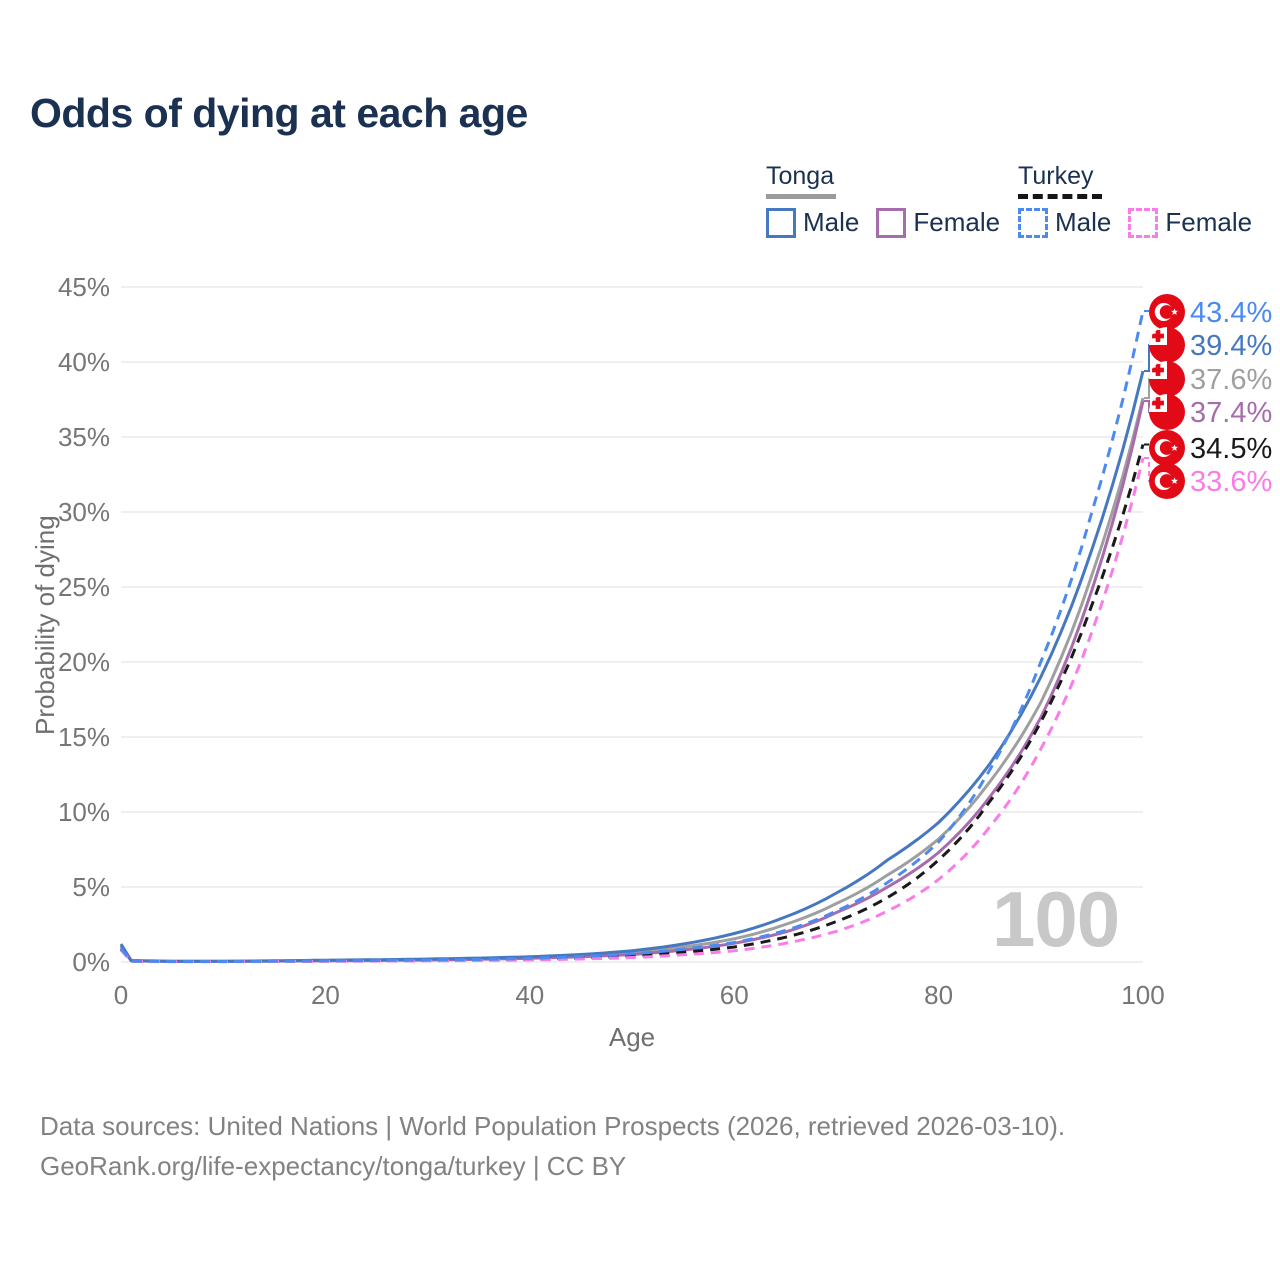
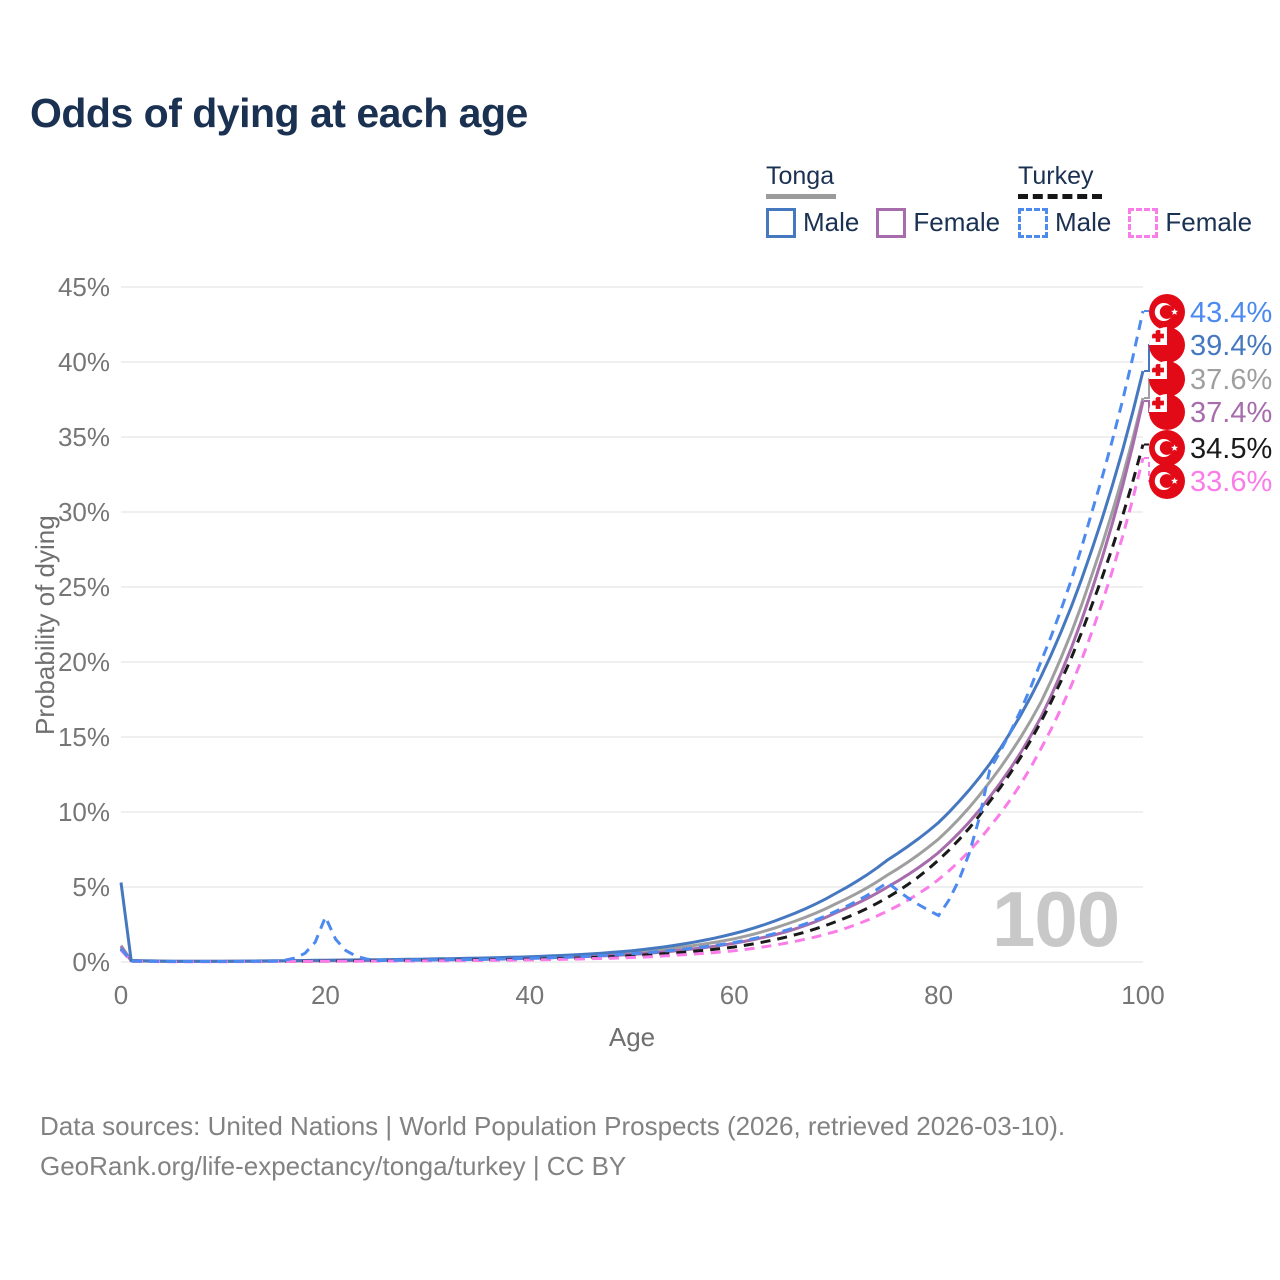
Tonga Male/0: 1.2% -> 5.3%
Turkey Male/20: 0.1% -> 3.0%
Turkey Male/80: 8.0% -> 3.1%
